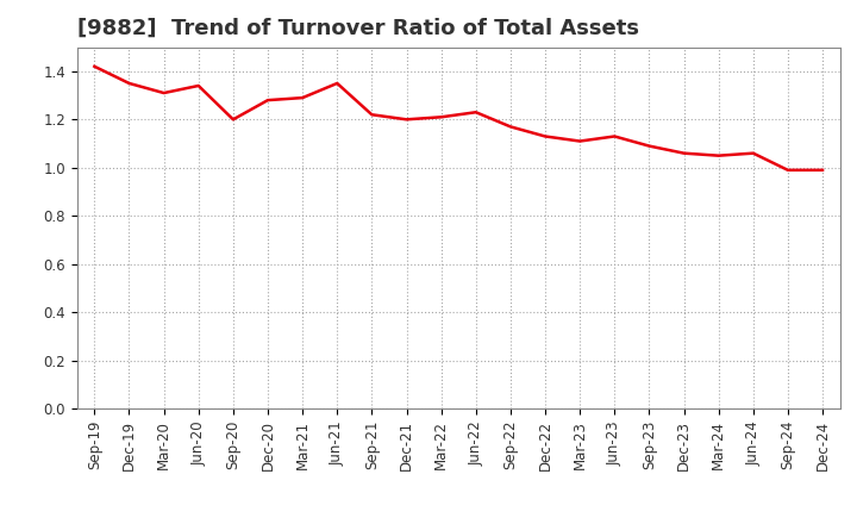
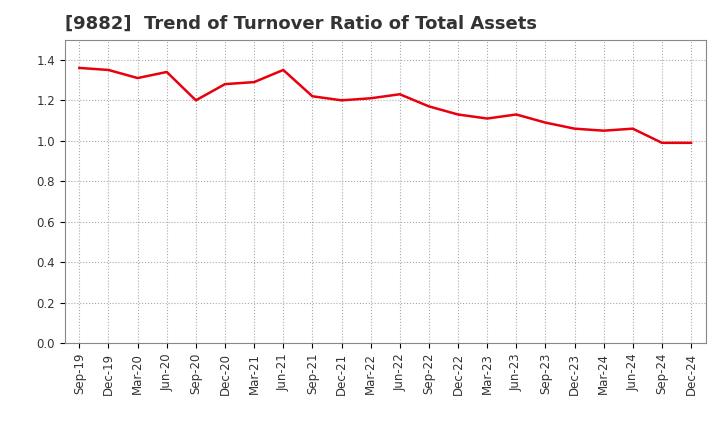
Sep-19: 1.42 -> 1.36
